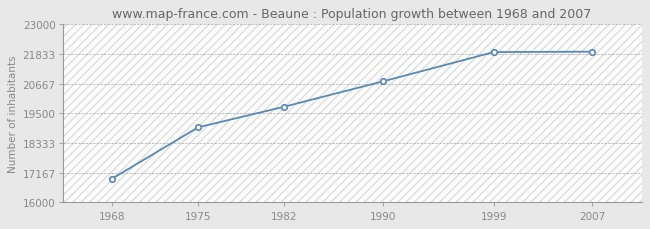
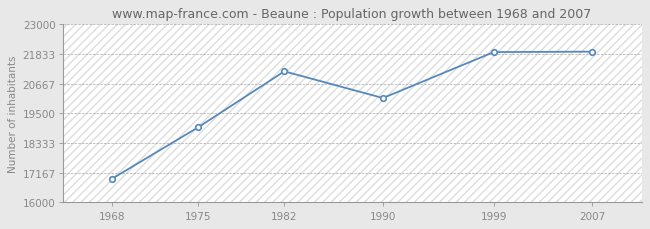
1982: 19760 -> 21150
1990: 20760 -> 20100
